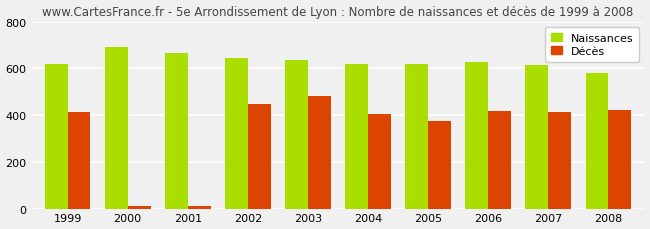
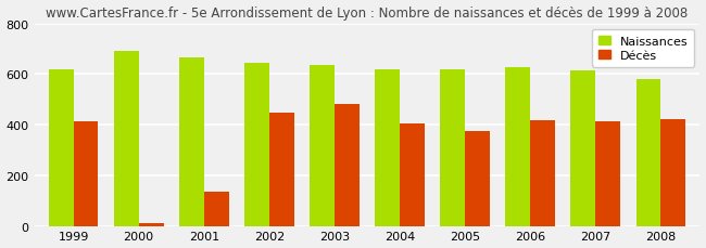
Décès/2001: 10 -> 135
